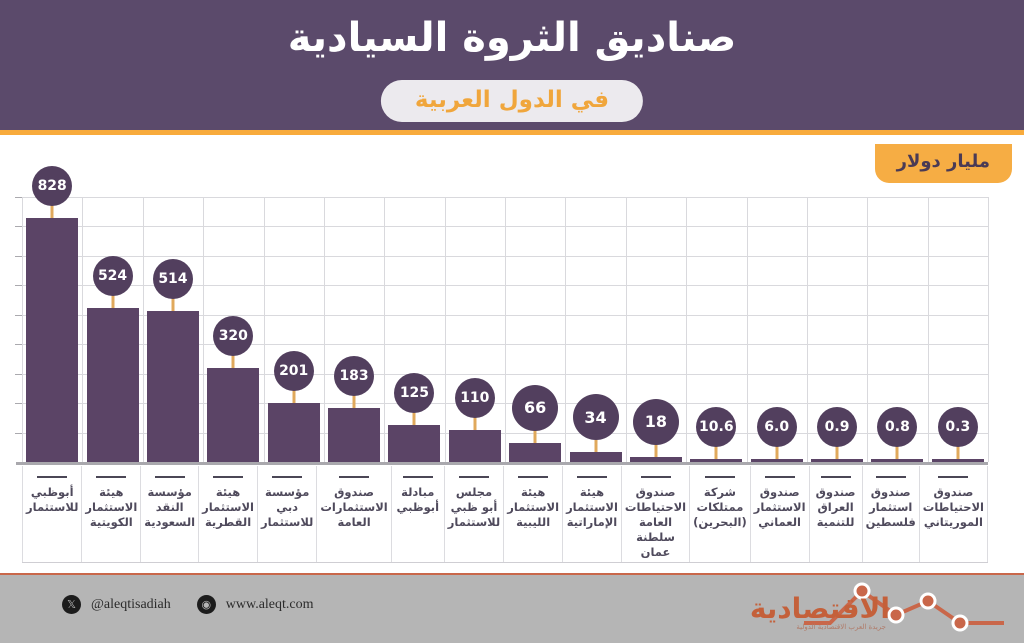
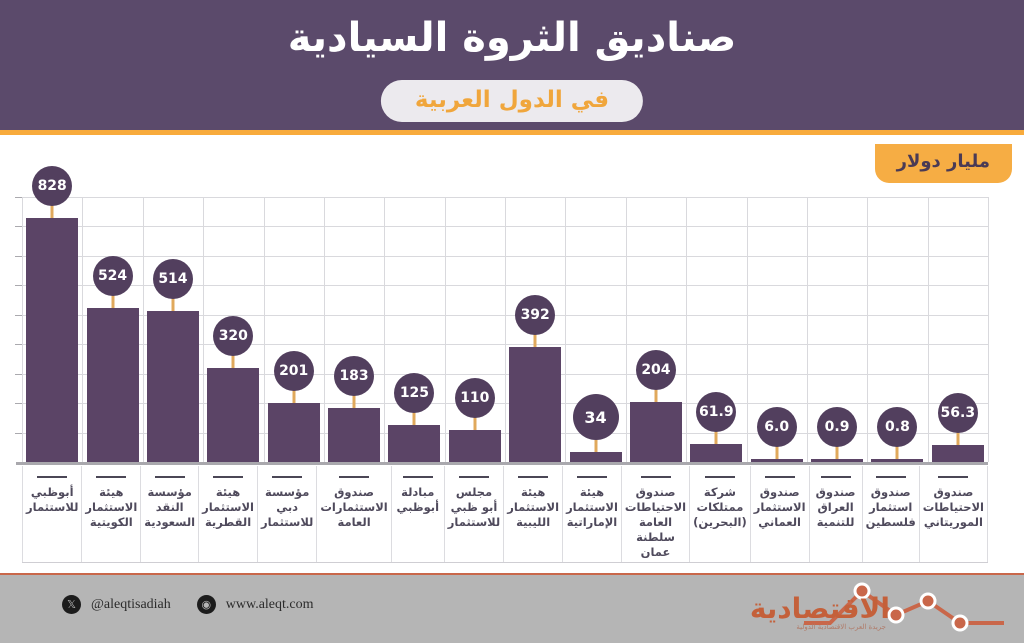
هيئة الاستثمار الليبية: 66 -> 392
صندوق الاحتياطات العامة سلطنة عمان: 18 -> 204
شركة ممتلكات (البحرين): 10.6 -> 61.9
صندوق الاحتياطات الموريتاني: 0.3 -> 56.3
